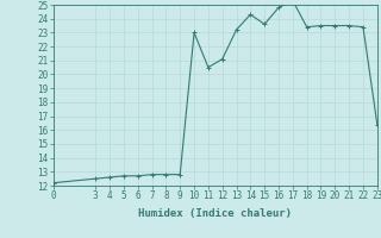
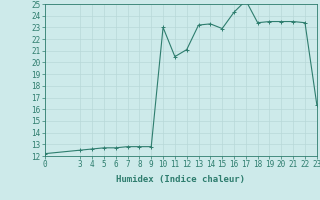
14: 24.3 -> 23.3
15: 23.6 -> 22.9
16: 24.8 -> 24.3
